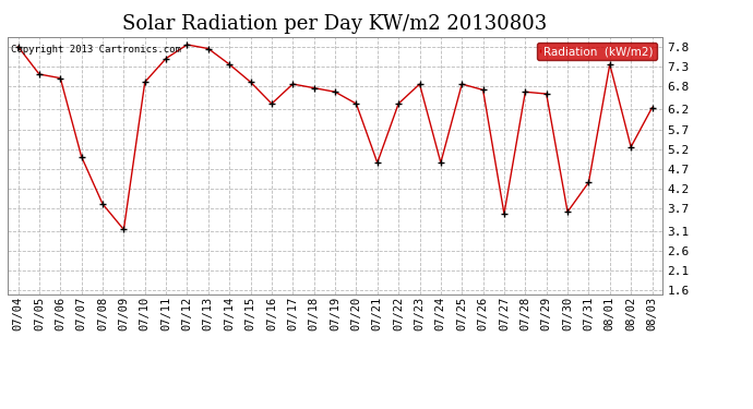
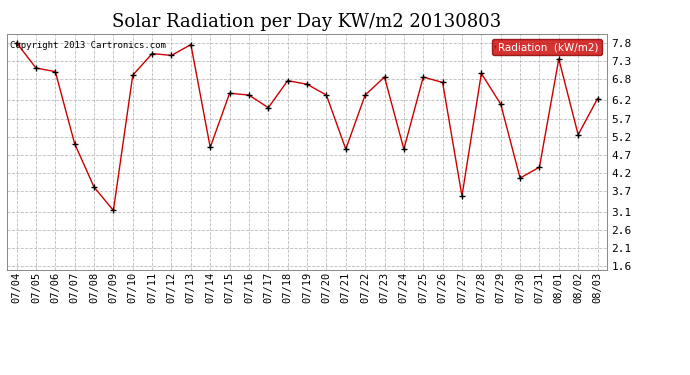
07/12: 7.85 -> 7.45
07/14: 7.35 -> 4.90
07/15: 6.90 -> 6.40
07/17: 6.85 -> 6.00
07/28: 6.65 -> 6.95
07/29: 6.60 -> 6.10
07/30: 3.60 -> 4.05
